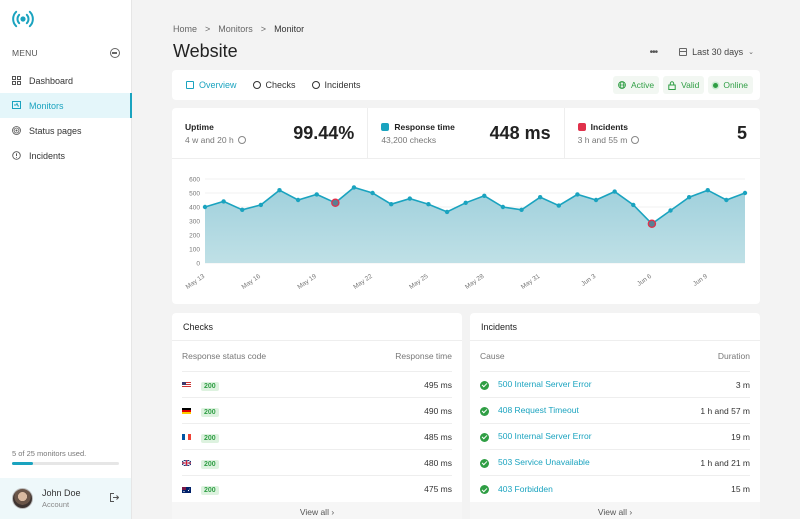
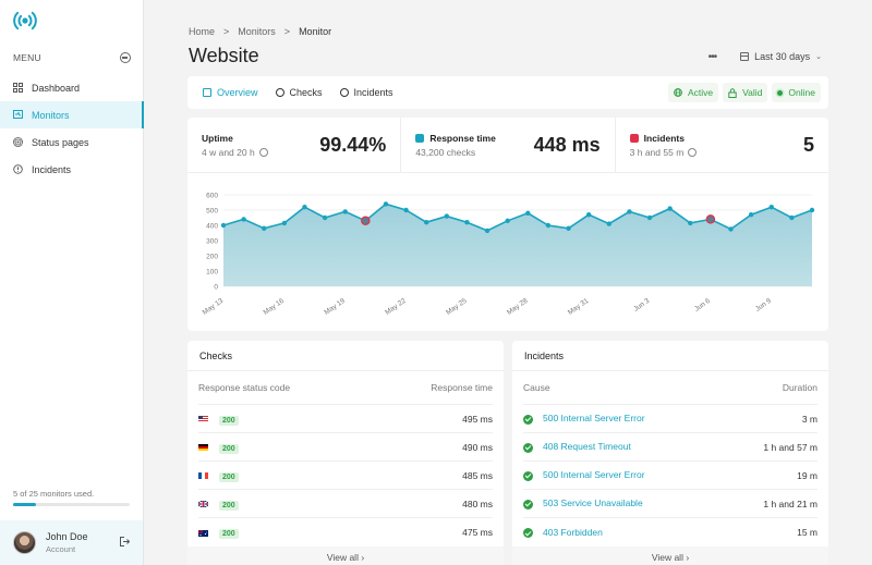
Jun 6: 280 -> 440
